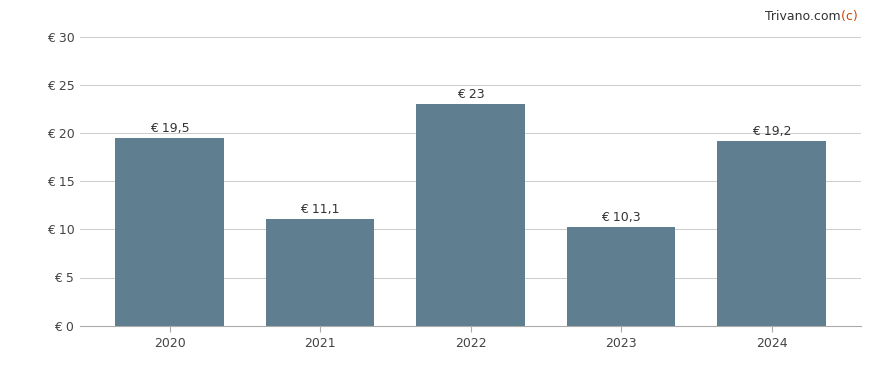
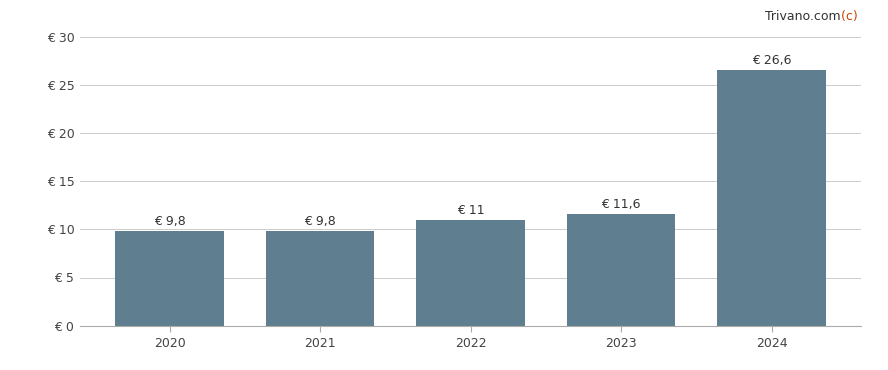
2020: 19,5 -> 9,8
2021: 11,1 -> 9,8
2022: 23 -> 11
2023: 10,3 -> 11,6
2024: 19,2 -> 26,6
